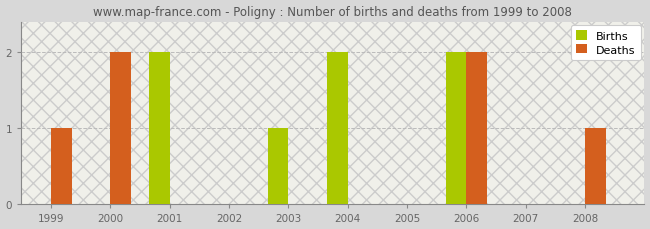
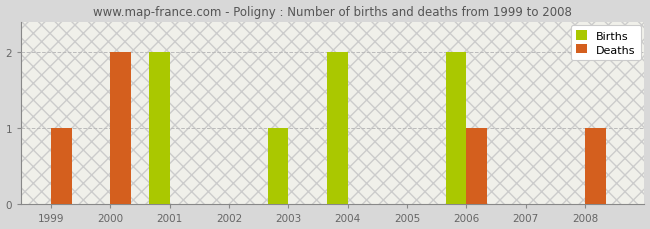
Deaths/2006: 2 -> 1
